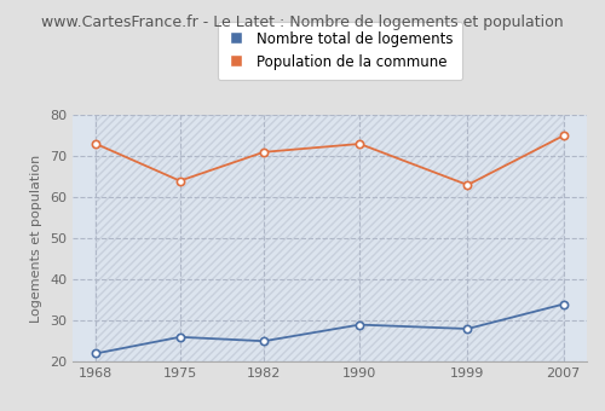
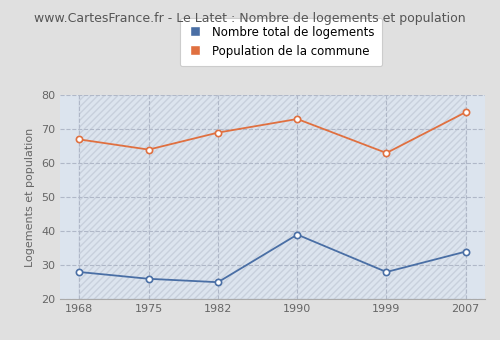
Nombre total de logements/1968: 22 -> 28
Population de la commune/1968: 73 -> 67
Population de la commune/1982: 71 -> 69
Nombre total de logements/1990: 29 -> 39
